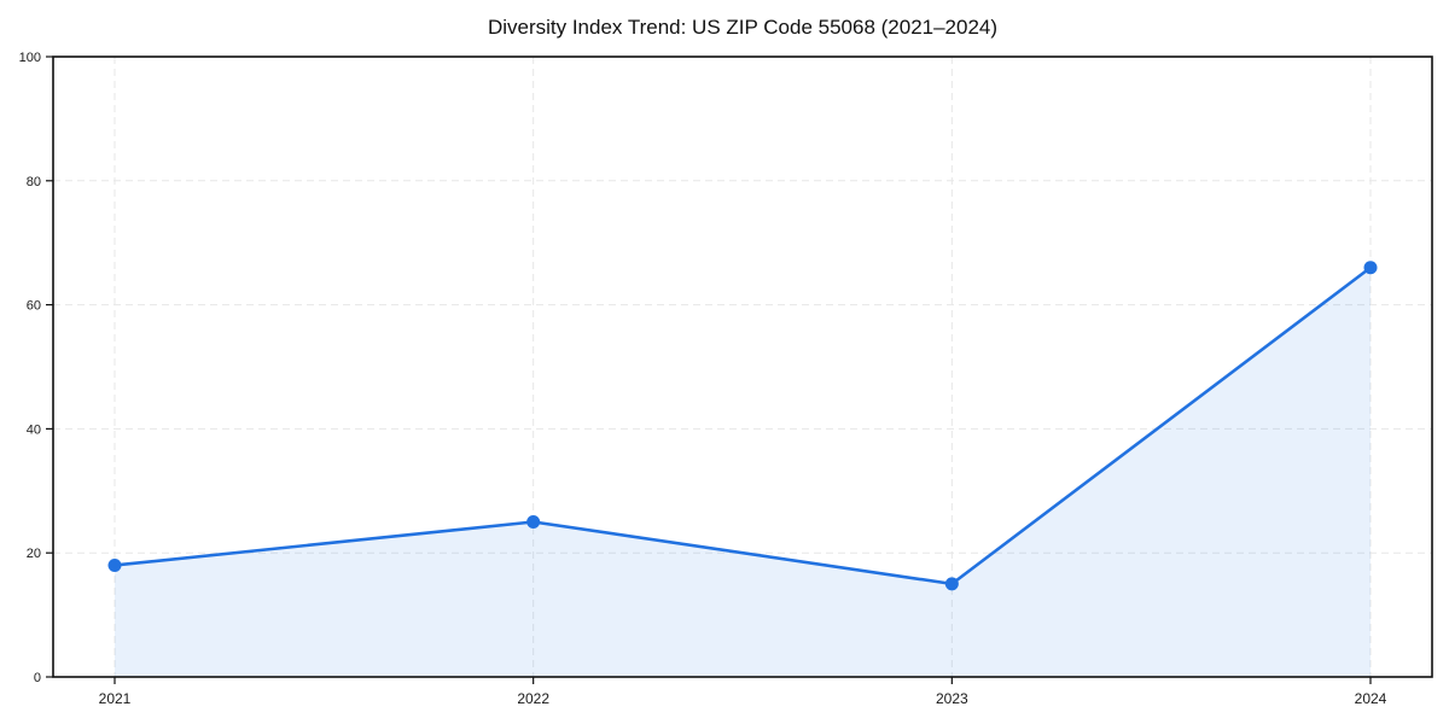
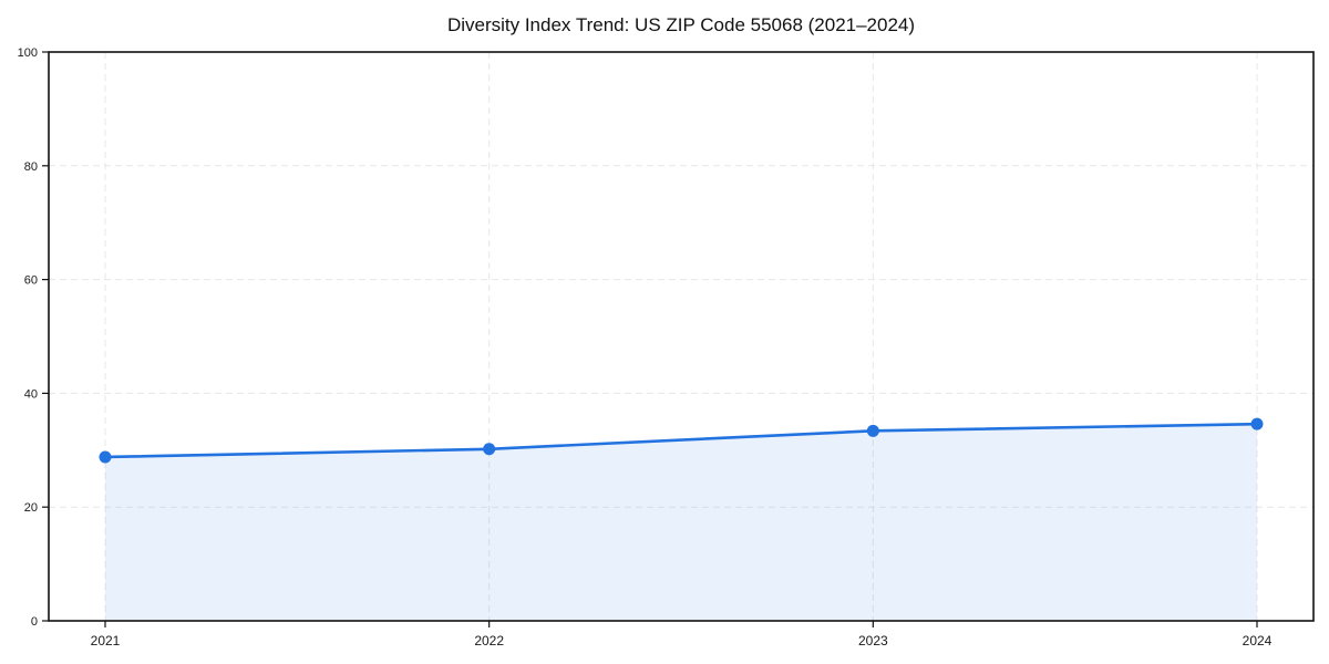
2021: 18 -> 29
2022: 25 -> 30
2023: 15 -> 33
2024: 66 -> 35
